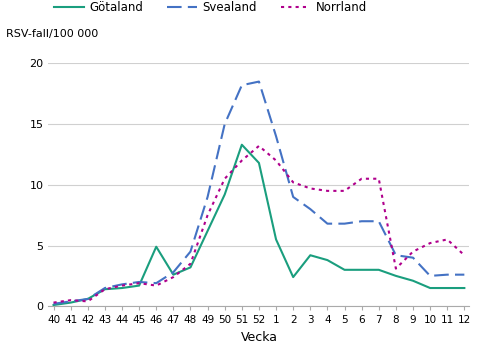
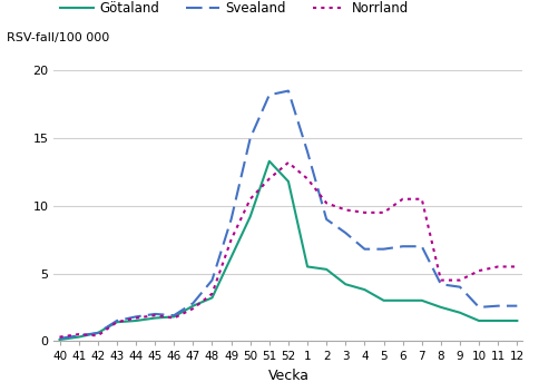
Götaland/46: 4.9 -> 1.8
Götaland/2: 2.4 -> 5.3
Norrland/8: 3.1 -> 4.5
Norrland/12: 4.2 -> 5.5
